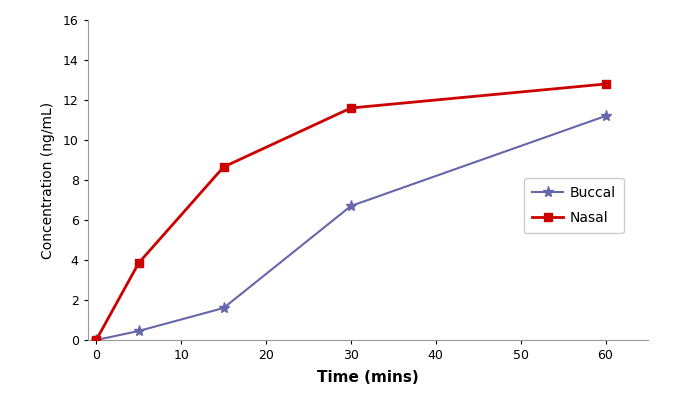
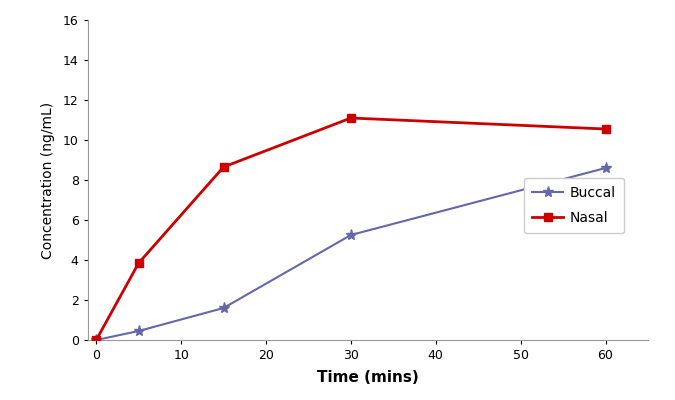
Buccal/30: 6.70 -> 5.25
Nasal/30: 11.60 -> 11.10
Buccal/60: 11.20 -> 8.60
Nasal/60: 12.80 -> 10.55
